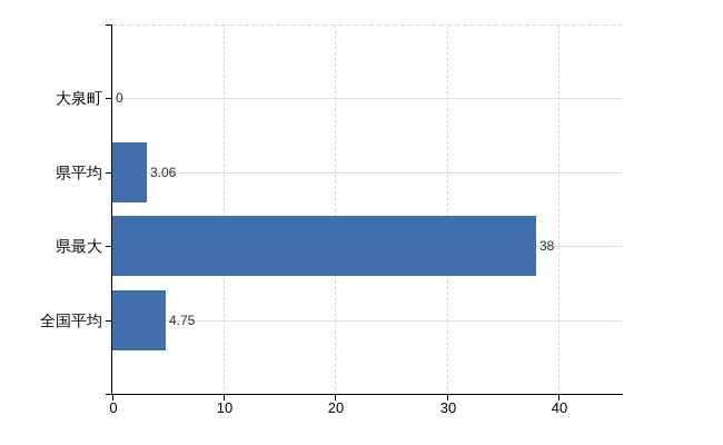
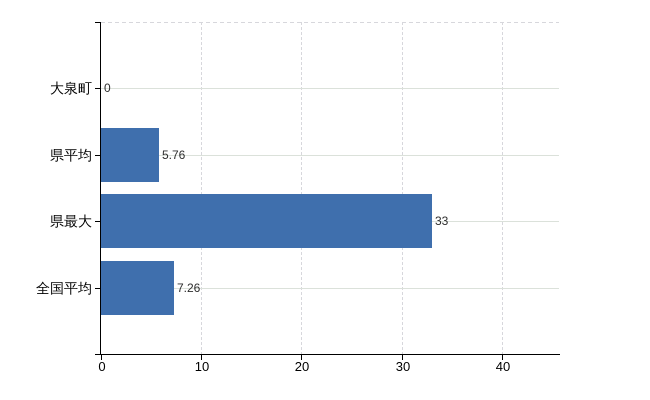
県平均: 3.06 -> 5.76
県最大: 38 -> 33
全国平均: 4.75 -> 7.26
